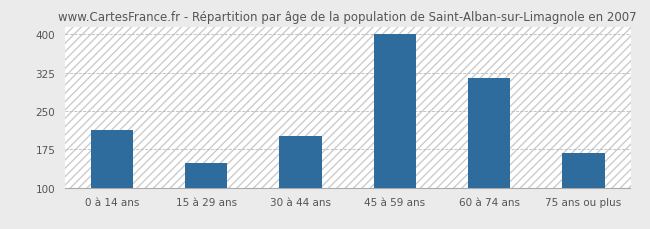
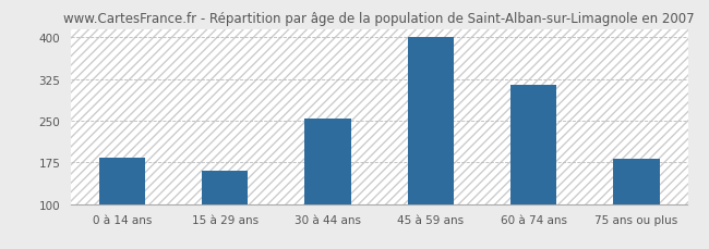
0 à 14 ans: 212 -> 183
15 à 29 ans: 148 -> 160
30 à 44 ans: 200 -> 254
75 ans ou plus: 168 -> 182
